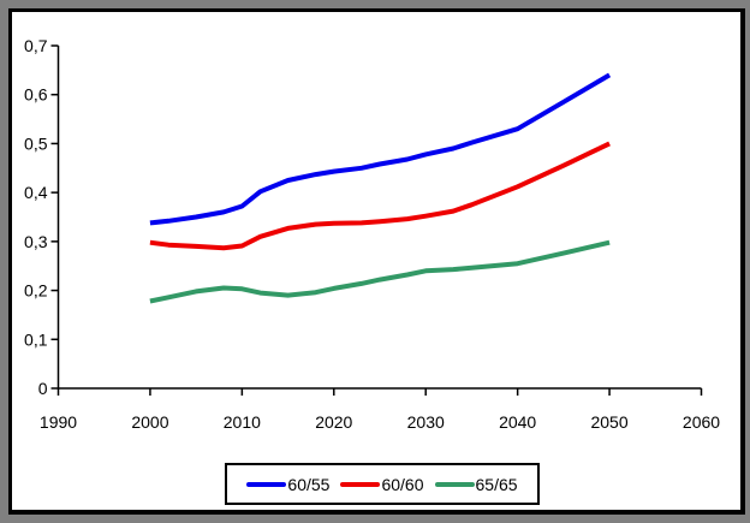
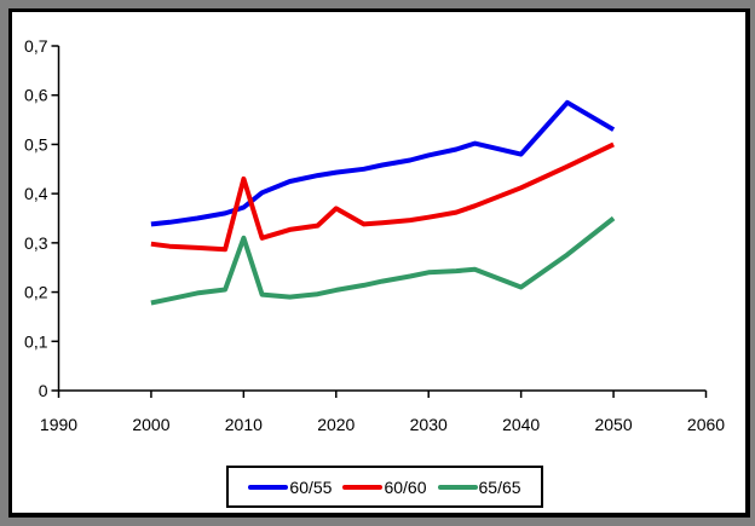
60/60/2010: 0,29 -> 0,43
65/65/2010: 0,20 -> 0,31
60/60/2020: 0,34 -> 0,37
60/55/2040: 0,53 -> 0,48
65/65/2040: 0,26 -> 0,21
60/55/2050: 0,64 -> 0,53
65/65/2050: 0,30 -> 0,35
